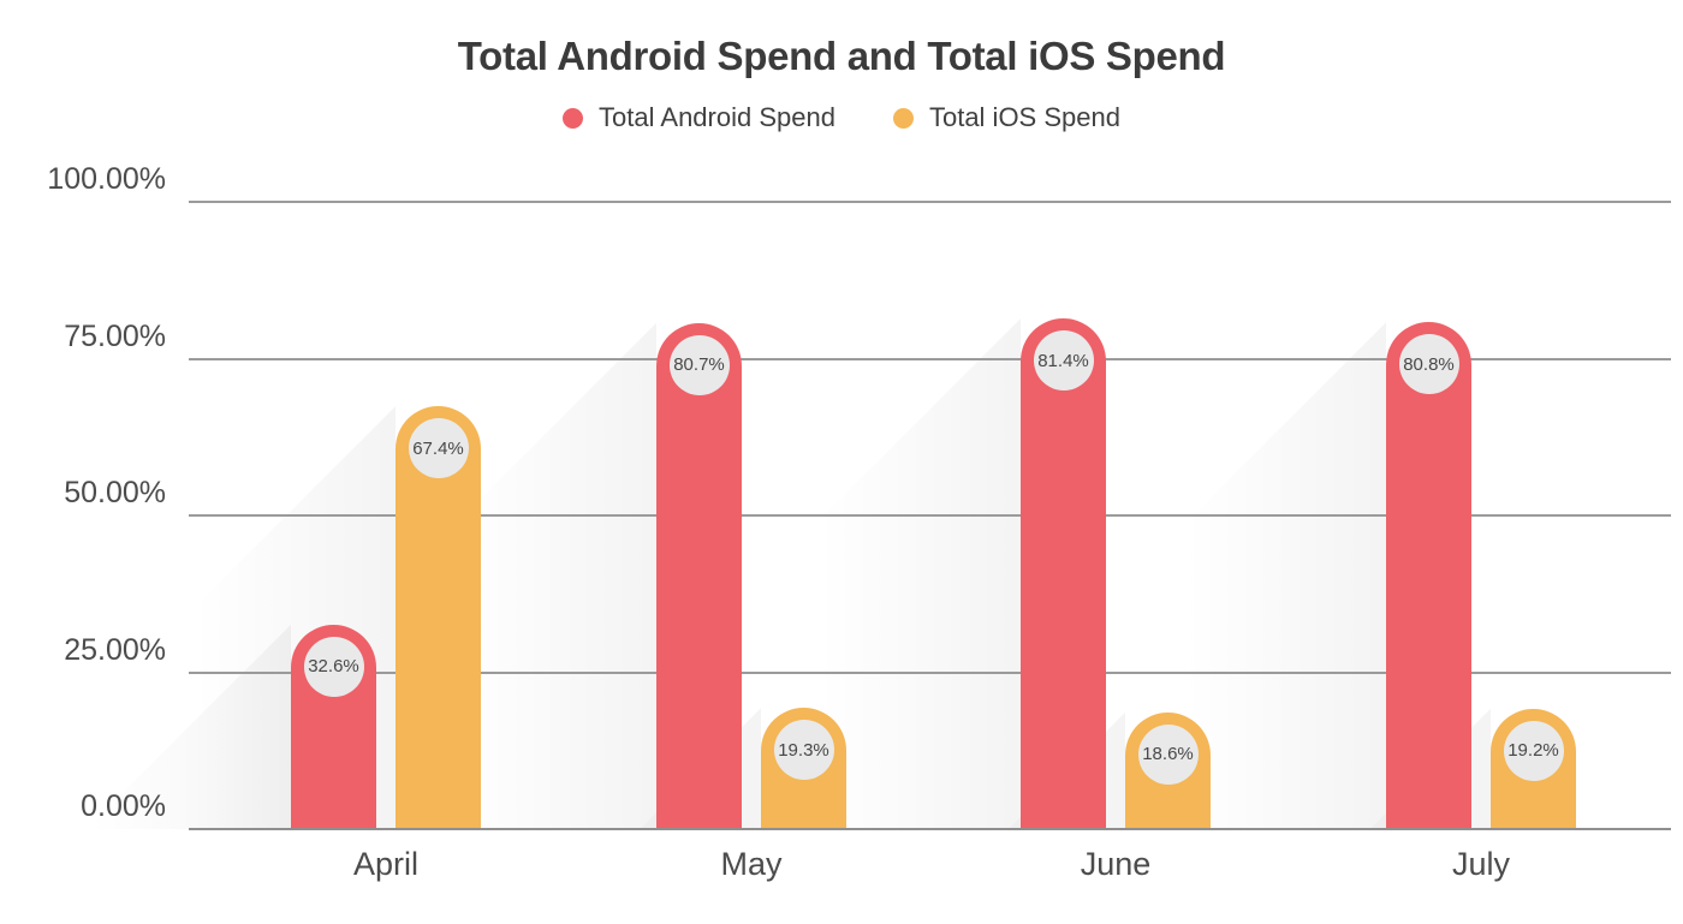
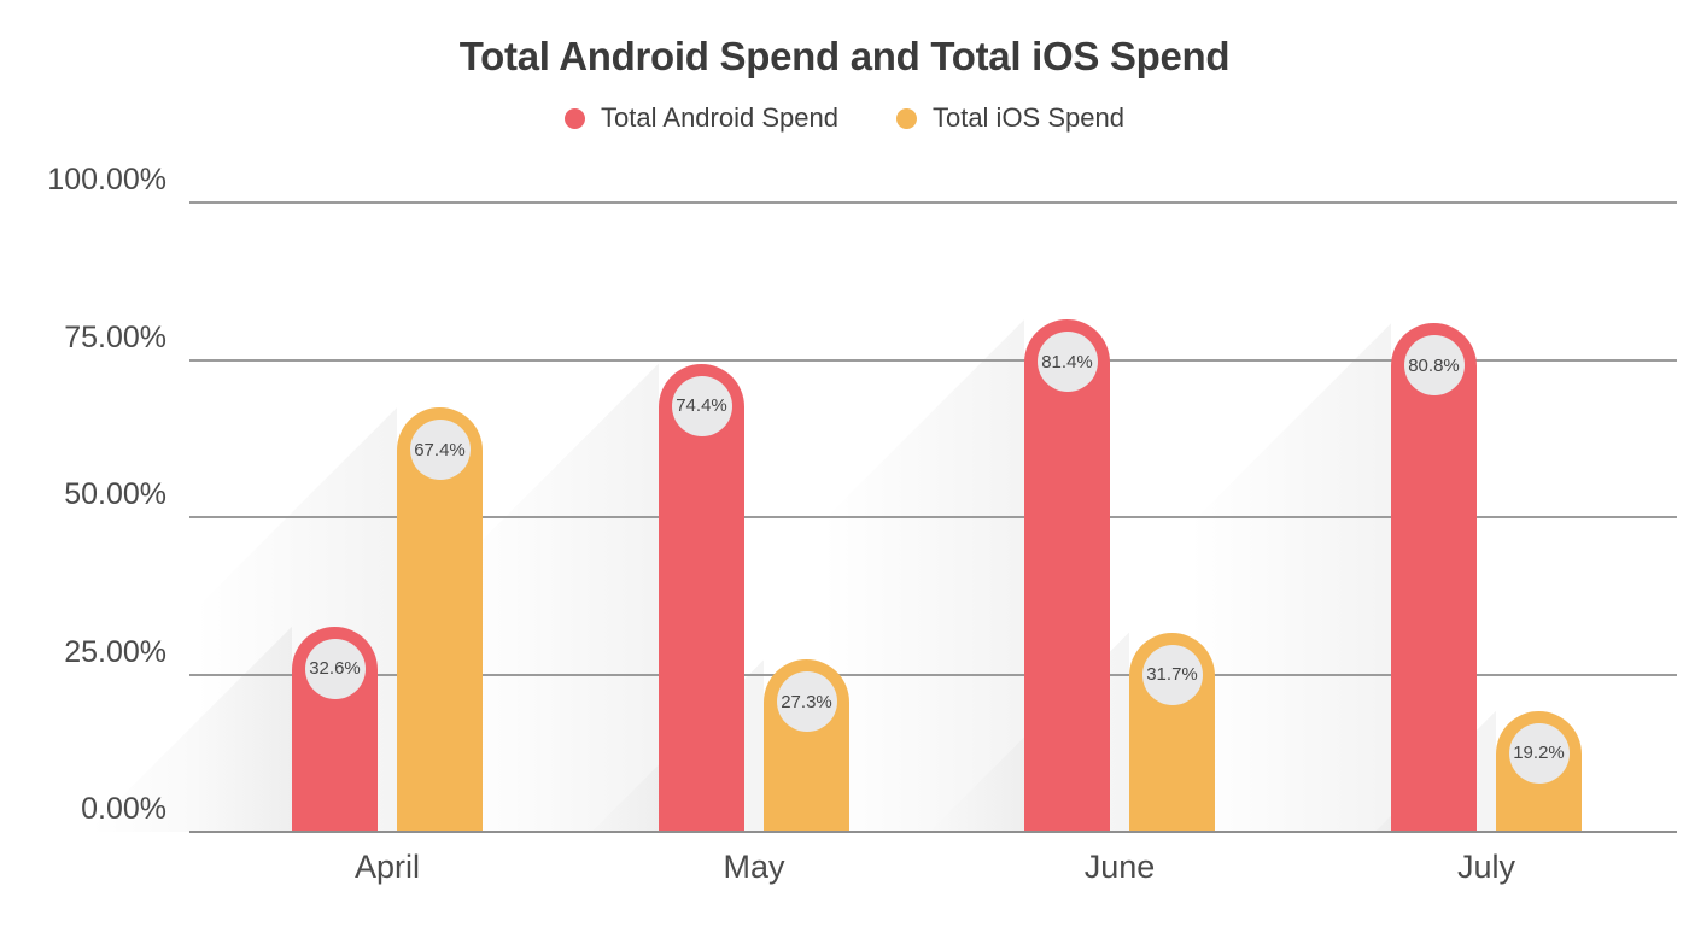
Total Android Spend/May: 80.7% -> 74.4%
Total iOS Spend/May: 19.3% -> 27.3%
Total iOS Spend/June: 18.6% -> 31.7%
